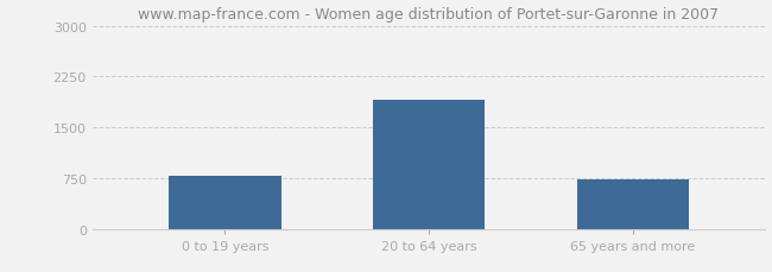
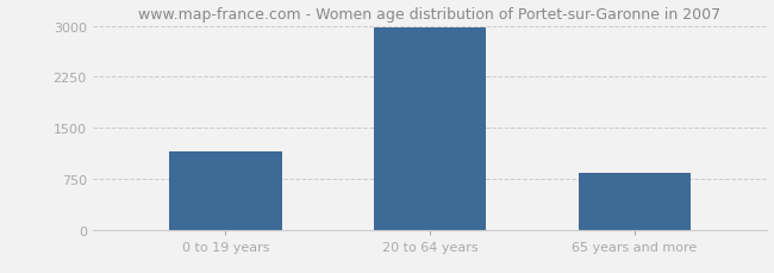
0 to 19 years: 780 -> 1150
20 to 64 years: 1900 -> 2970
65 years and more: 740 -> 840
